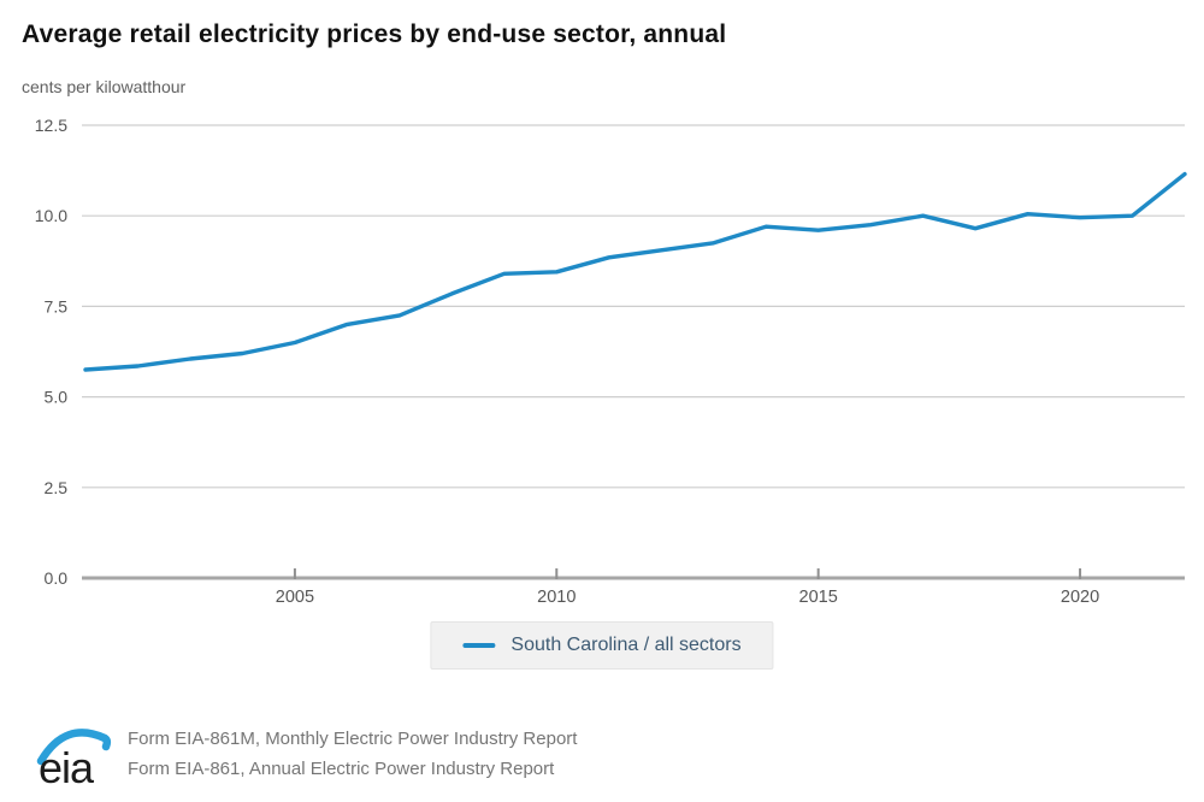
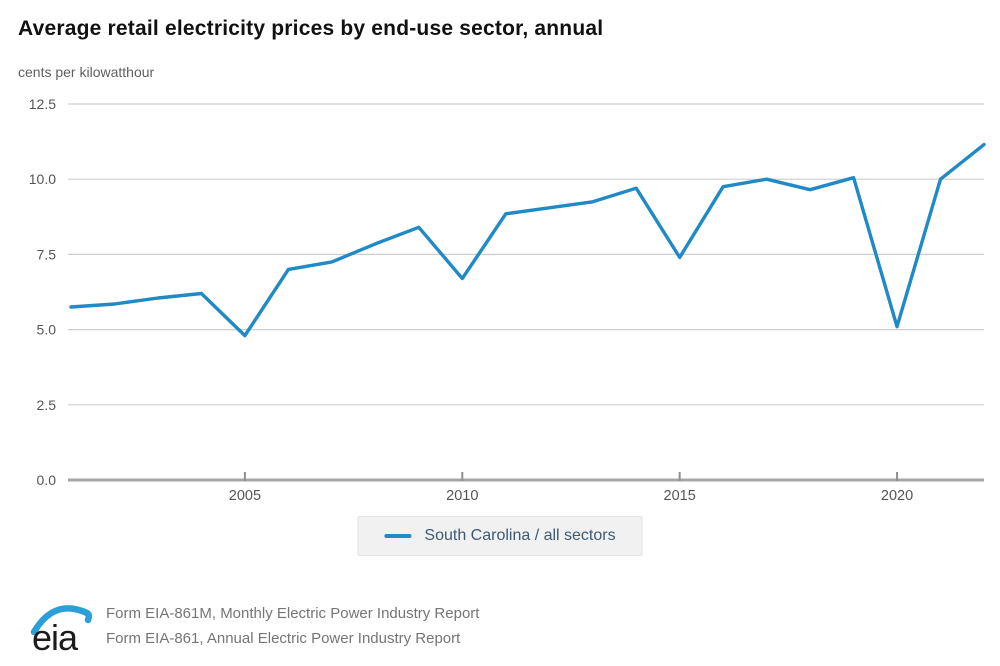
2005: 6.5 -> 4.8
2010: 8.4 -> 6.7
2015: 9.6 -> 7.4
2020: 9.9 -> 5.1
